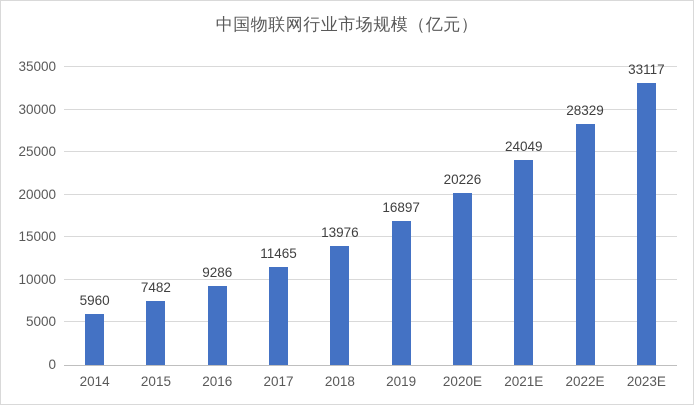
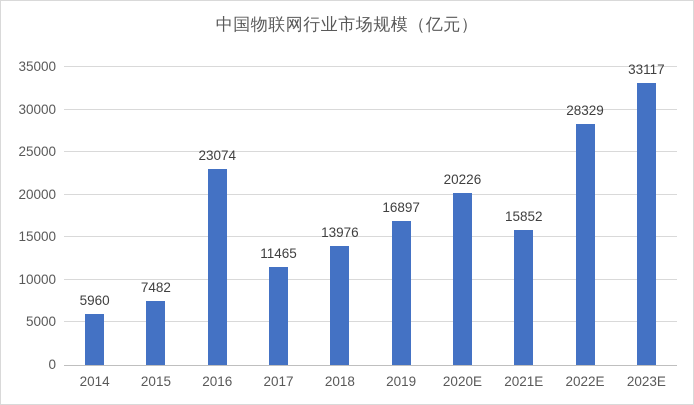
2016: 9286 -> 23074
2021E: 24049 -> 15852
